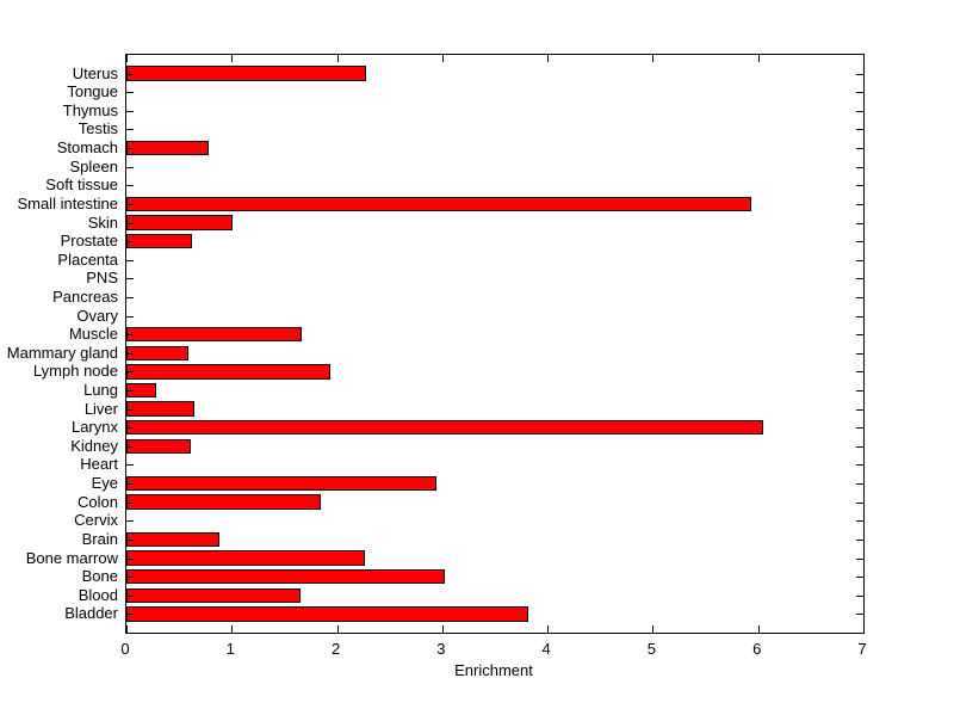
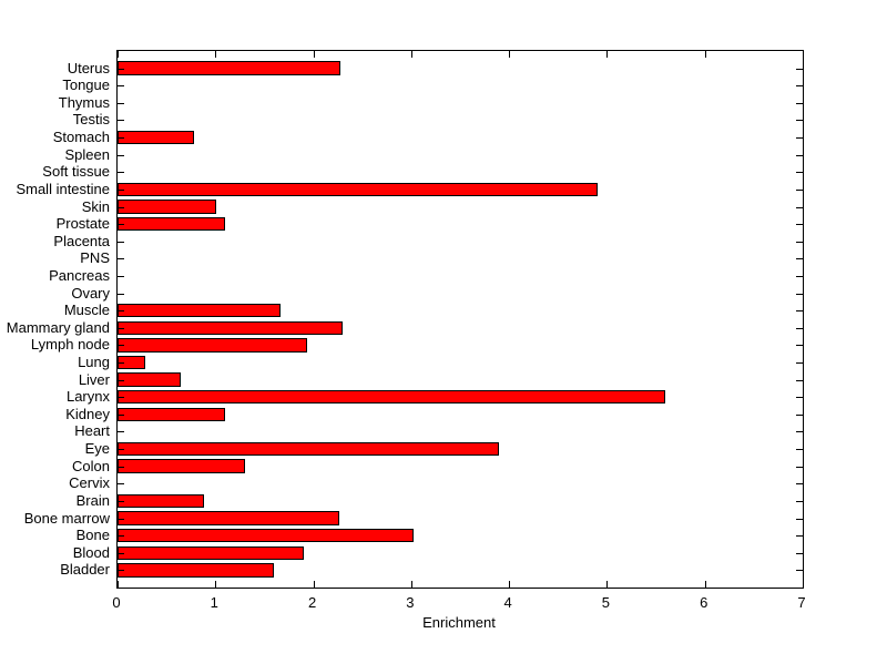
Small intestine: 5.9 -> 4.9
Prostate: 0.6 -> 1.1
Mammary gland: 0.6 -> 2.3
Larynx: 6.0 -> 5.6
Kidney: 0.6 -> 1.1
Eye: 3.0 -> 3.9
Colon: 1.9 -> 1.3
Blood: 1.6 -> 1.9
Bladder: 3.8 -> 1.6
